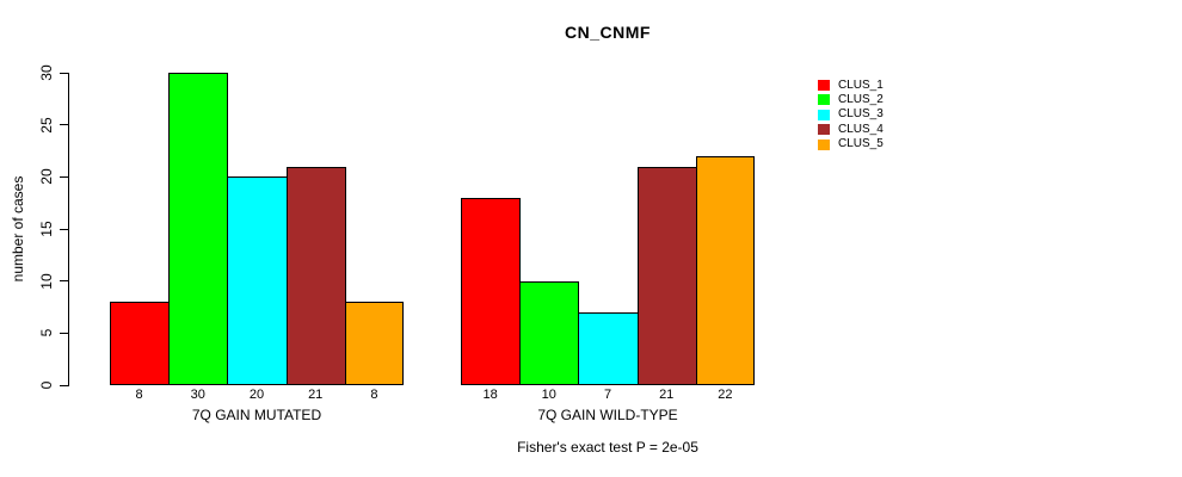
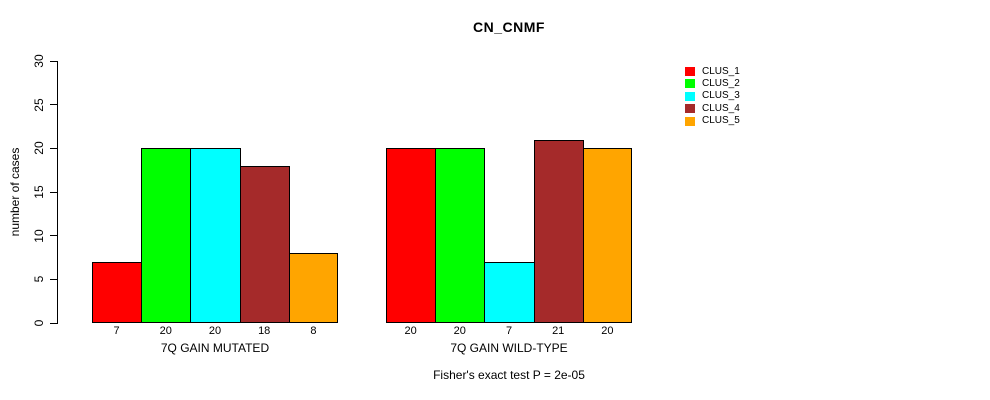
CLUS_1/7Q GAIN MUTATED: 8 -> 7
CLUS_2/7Q GAIN MUTATED: 30 -> 20
CLUS_4/7Q GAIN MUTATED: 21 -> 18
CLUS_1/7Q GAIN WILD-TYPE: 18 -> 20
CLUS_2/7Q GAIN WILD-TYPE: 10 -> 20
CLUS_5/7Q GAIN WILD-TYPE: 22 -> 20
